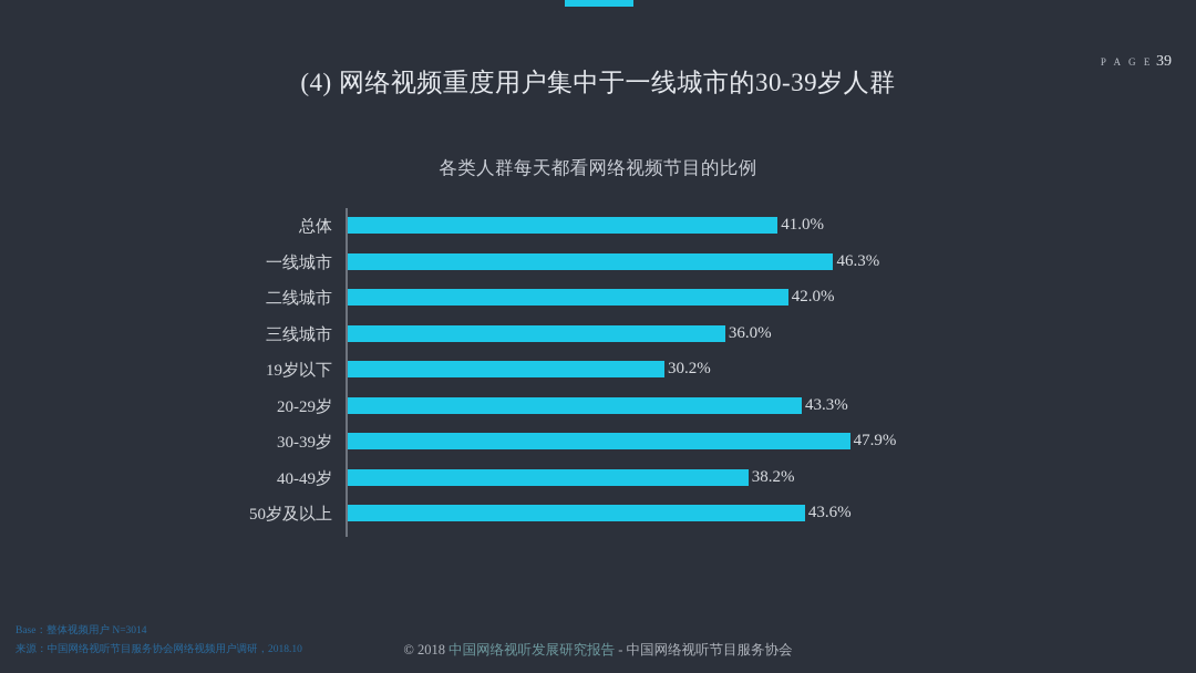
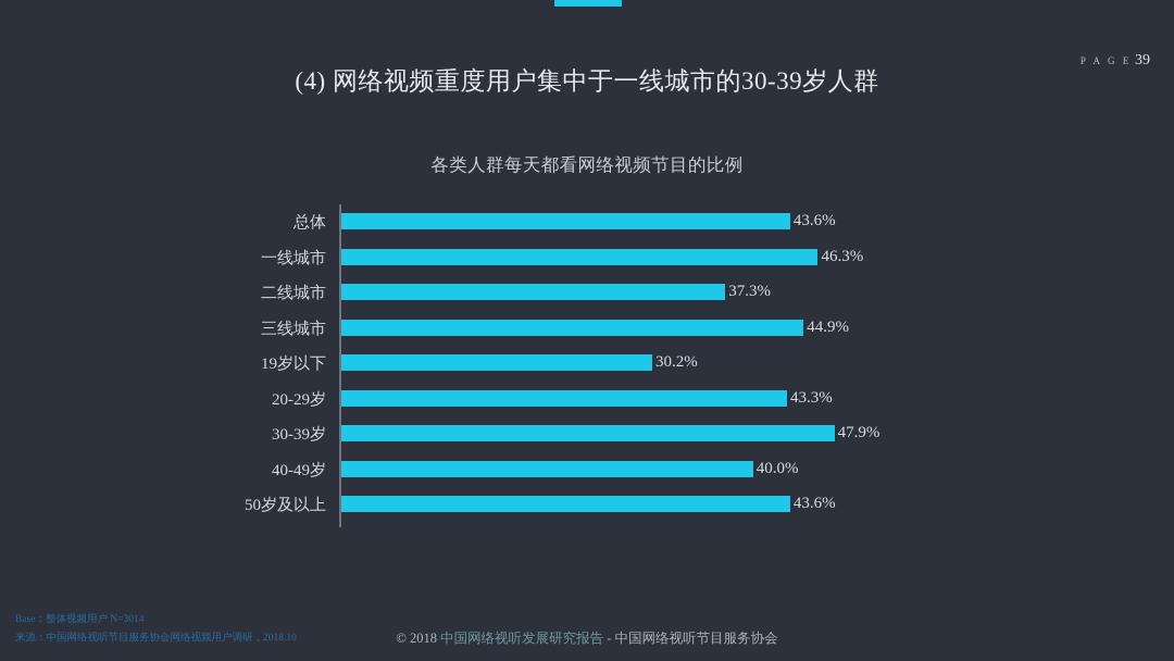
总体: 41.0% -> 43.6%
二线城市: 42.0% -> 37.3%
三线城市: 36.0% -> 44.9%
40-49岁: 38.2% -> 40.0%
